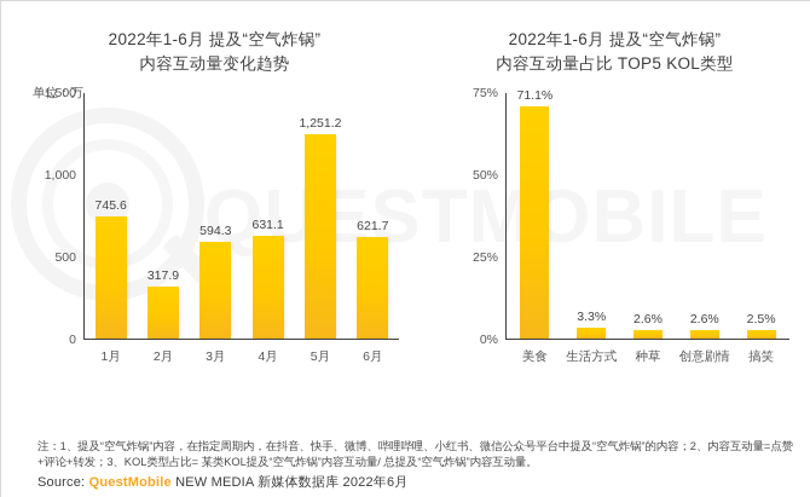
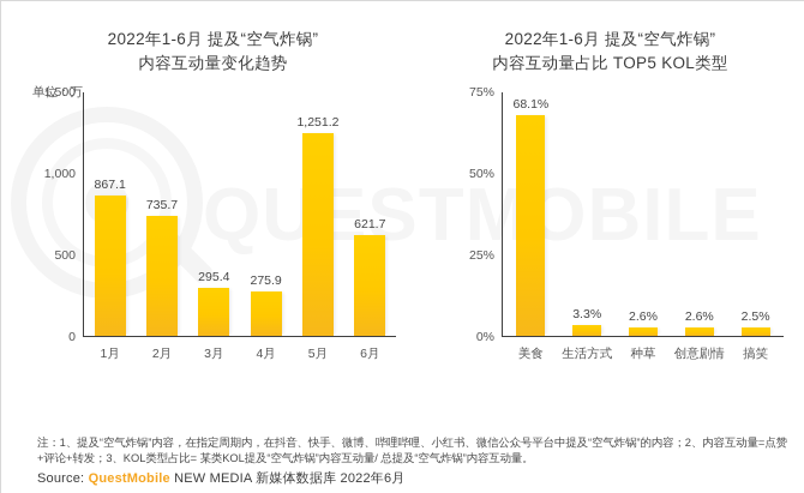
2022年1-6月 提及“空气炸锅”内容互动量变化趋势/1月: 745.6 -> 867.1
2022年1-6月 提及“空气炸锅”内容互动量变化趋势/2月: 317.9 -> 735.7
2022年1-6月 提及“空气炸锅”内容互动量变化趋势/3月: 594.3 -> 295.4
2022年1-6月 提及“空气炸锅”内容互动量变化趋势/4月: 631.1 -> 275.9
2022年1-6月 提及“空气炸锅”内容互动量占比 TOP5 KOL类型/美食: 71.1% -> 68.1%
